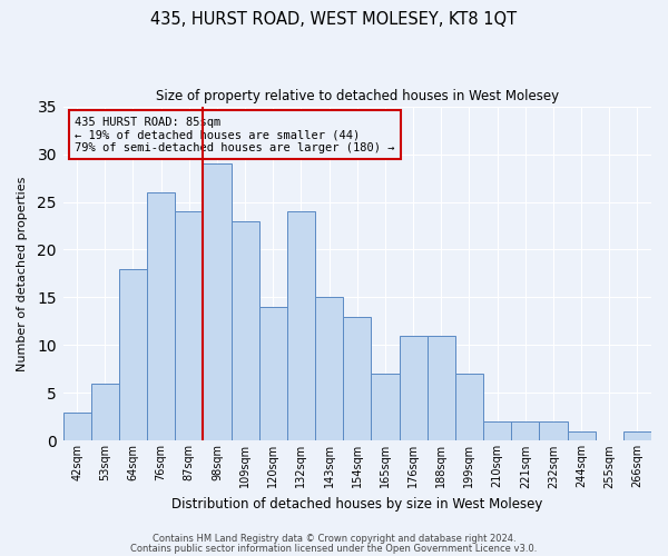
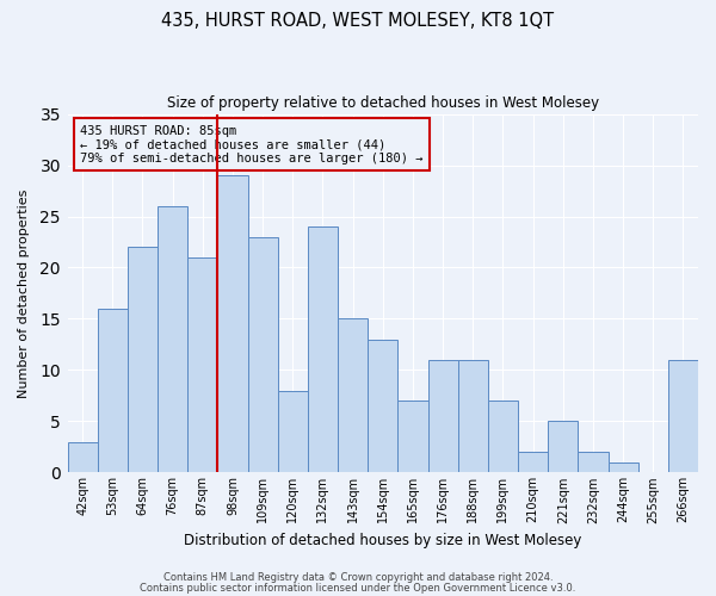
53sqm: 6 -> 16
64sqm: 18 -> 22
87sqm: 24 -> 21
120sqm: 14 -> 8
221sqm: 2 -> 5
266sqm: 1 -> 11
